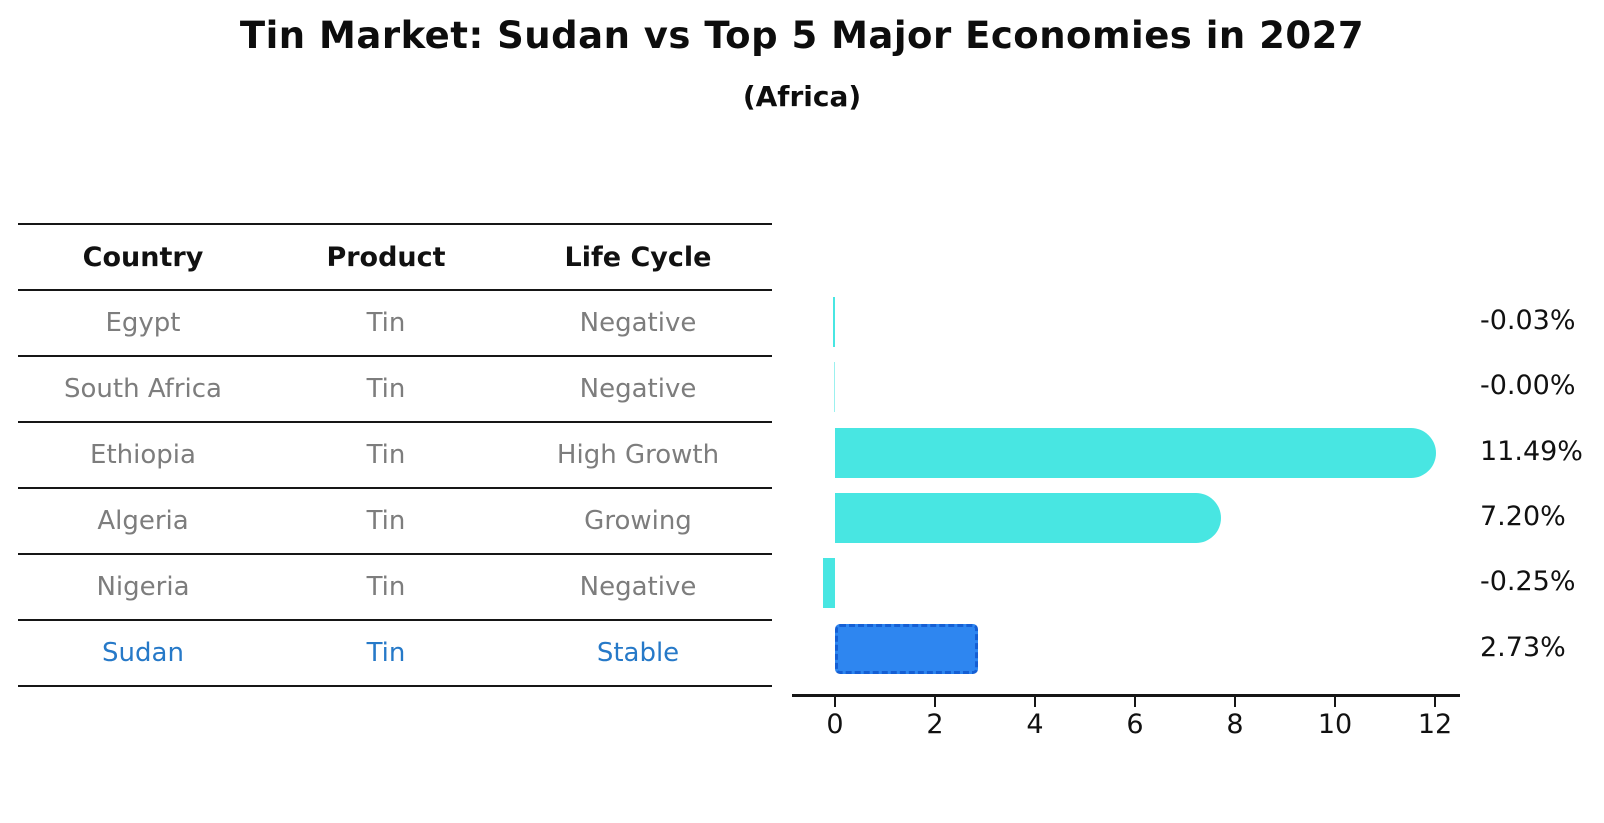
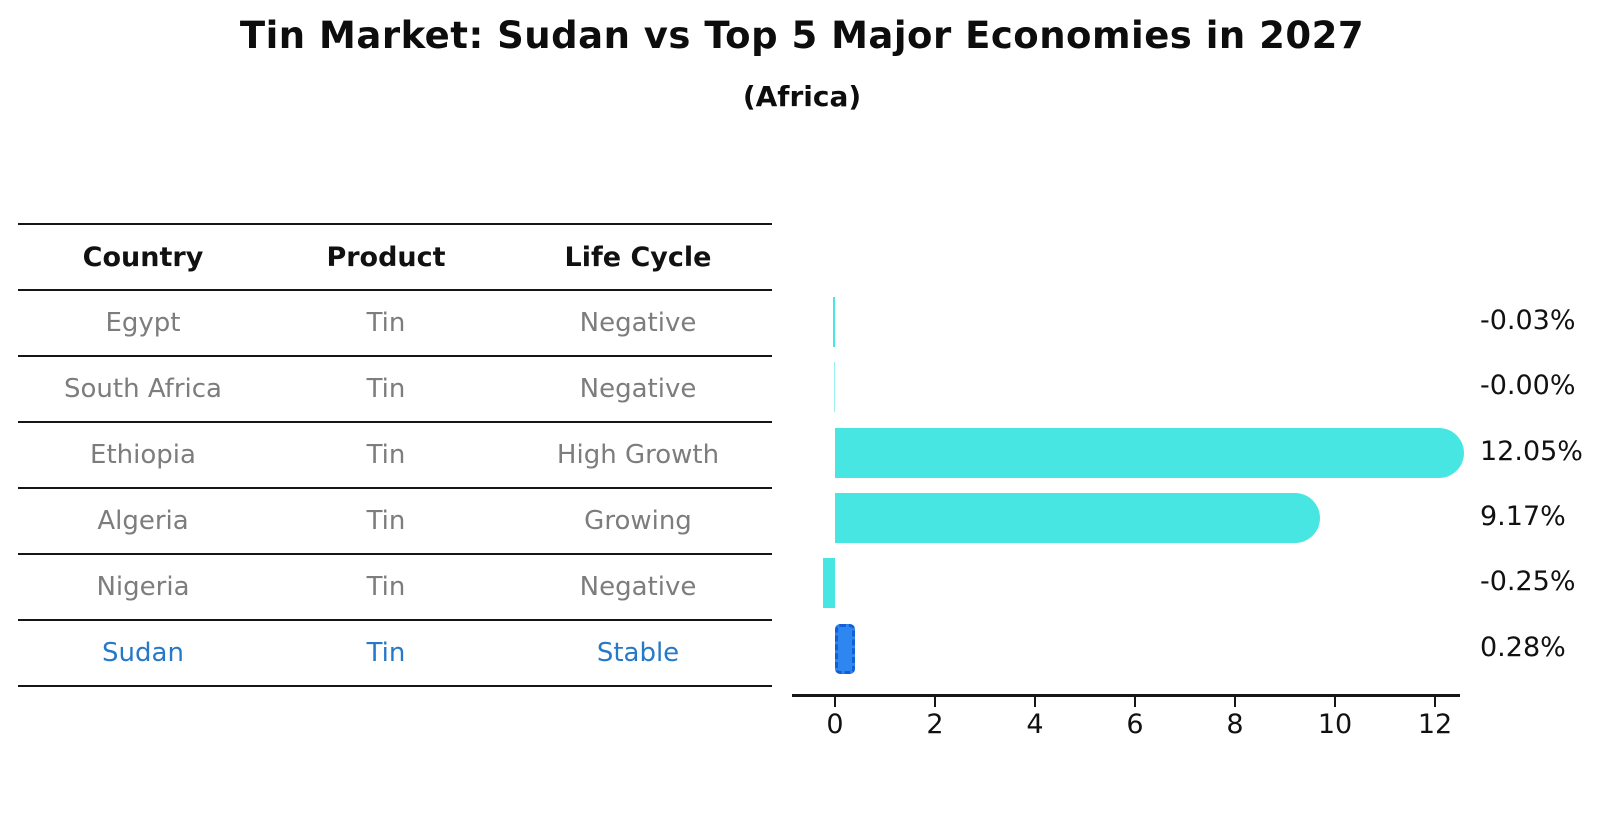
Ethiopia: 11.49% -> 12.05%
Algeria: 7.20% -> 9.17%
Sudan: 2.73% -> 0.28%
